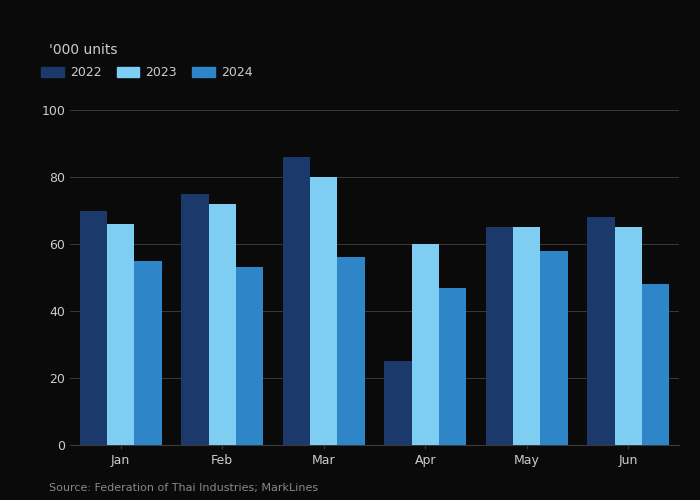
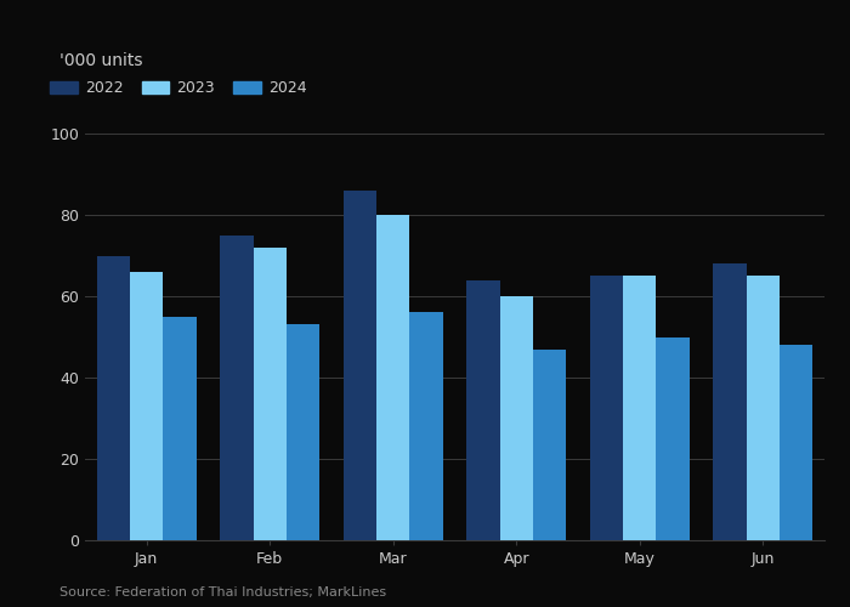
2022/Apr: 25 -> 64
2024/May: 58 -> 50
